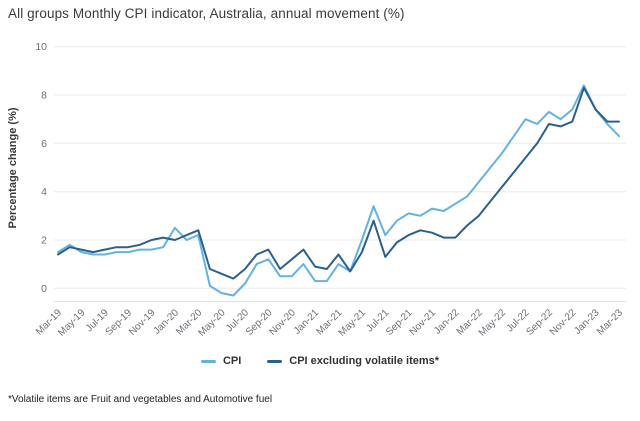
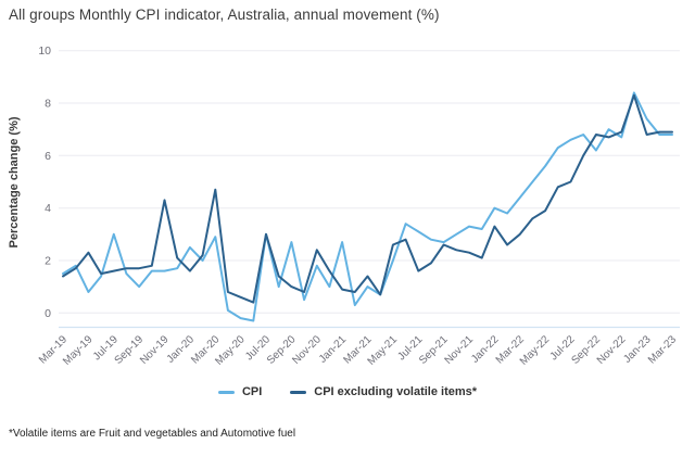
CPI/May-19: 1.5 -> 0.8
CPI excluding volatile items*/May-19: 1.6 -> 2.3
CPI/Jul-19: 1.4 -> 3.0
CPI/Sep-19: 1.5 -> 1.0
CPI excluding volatile items*/Nov-19: 2.0 -> 4.3
CPI excluding volatile items*/Jan-20: 2.0 -> 1.6
CPI/Mar-20: 2.2 -> 2.9
CPI excluding volatile items*/Mar-20: 2.4 -> 4.7
CPI/Jul-20: 0.2 -> 3.0
CPI excluding volatile items*/Jul-20: 0.8 -> 3.0
CPI/Sep-20: 1.2 -> 2.7
CPI excluding volatile items*/Sep-20: 1.6 -> 1.0
CPI/Nov-20: 0.5 -> 1.8
CPI excluding volatile items*/Nov-20: 1.2 -> 2.4
CPI/Jan-21: 0.3 -> 2.7
CPI excluding volatile items*/May-21: 1.5 -> 2.6
CPI/Jul-21: 2.2 -> 3.1
CPI excluding volatile items*/Jul-21: 1.3 -> 1.6
CPI/Sep-21: 3.1 -> 2.7
CPI excluding volatile items*/Sep-21: 2.2 -> 2.6
CPI/Jan-22: 3.5 -> 4.0
CPI excluding volatile items*/Jan-22: 2.1 -> 3.3
CPI excluding volatile items*/May-22: 4.2 -> 3.9
CPI/Jul-22: 7.0 -> 6.6
CPI excluding volatile items*/Jul-22: 5.4 -> 5.0
CPI/Sep-22: 7.3 -> 6.2
CPI/Nov-22: 7.4 -> 6.7
CPI excluding volatile items*/Jan-23: 7.4 -> 6.8
CPI/Mar-23: 6.3 -> 6.8
